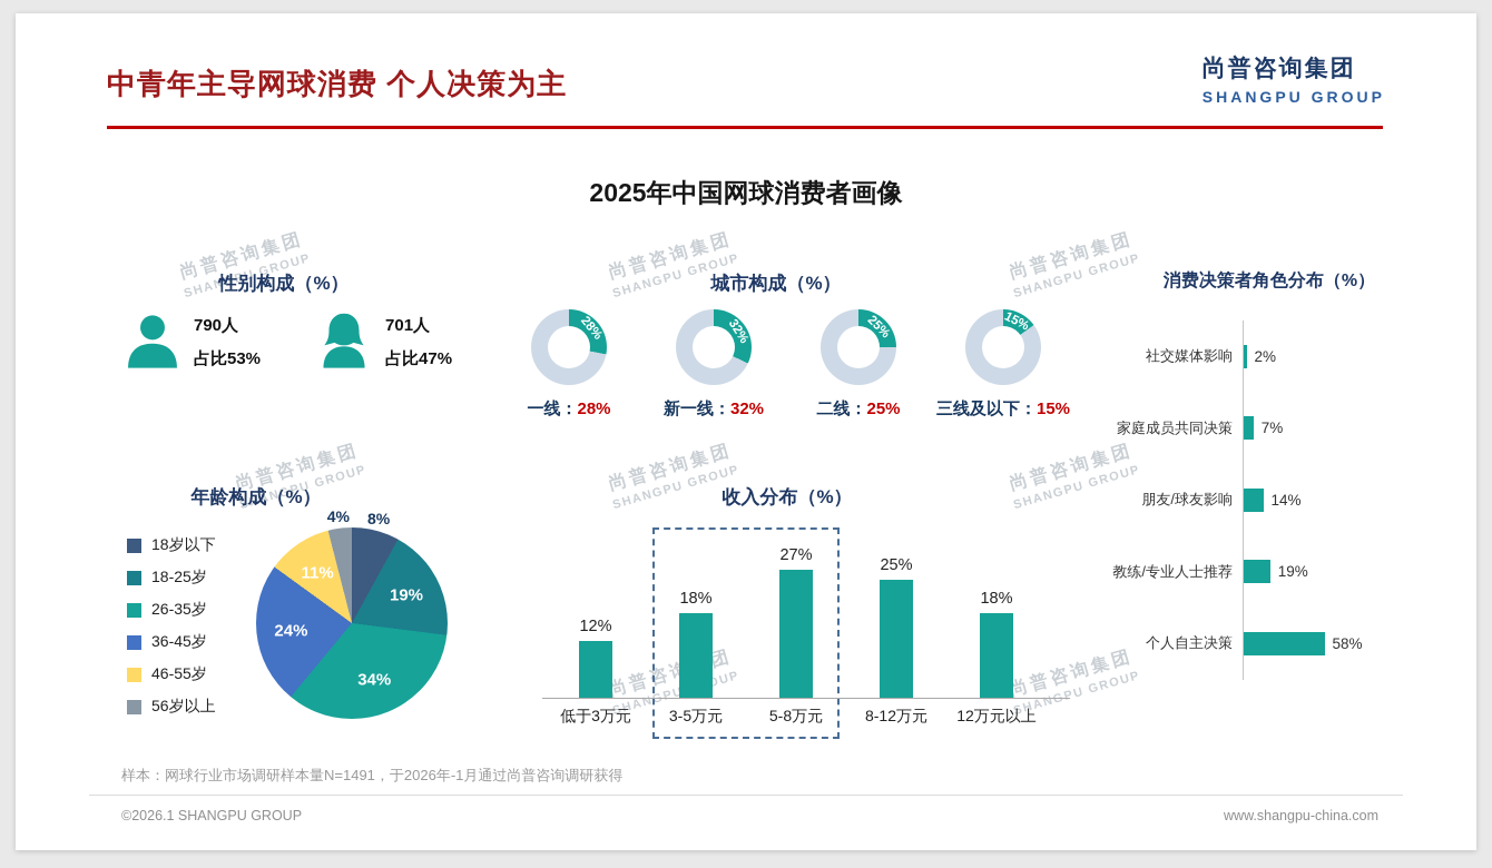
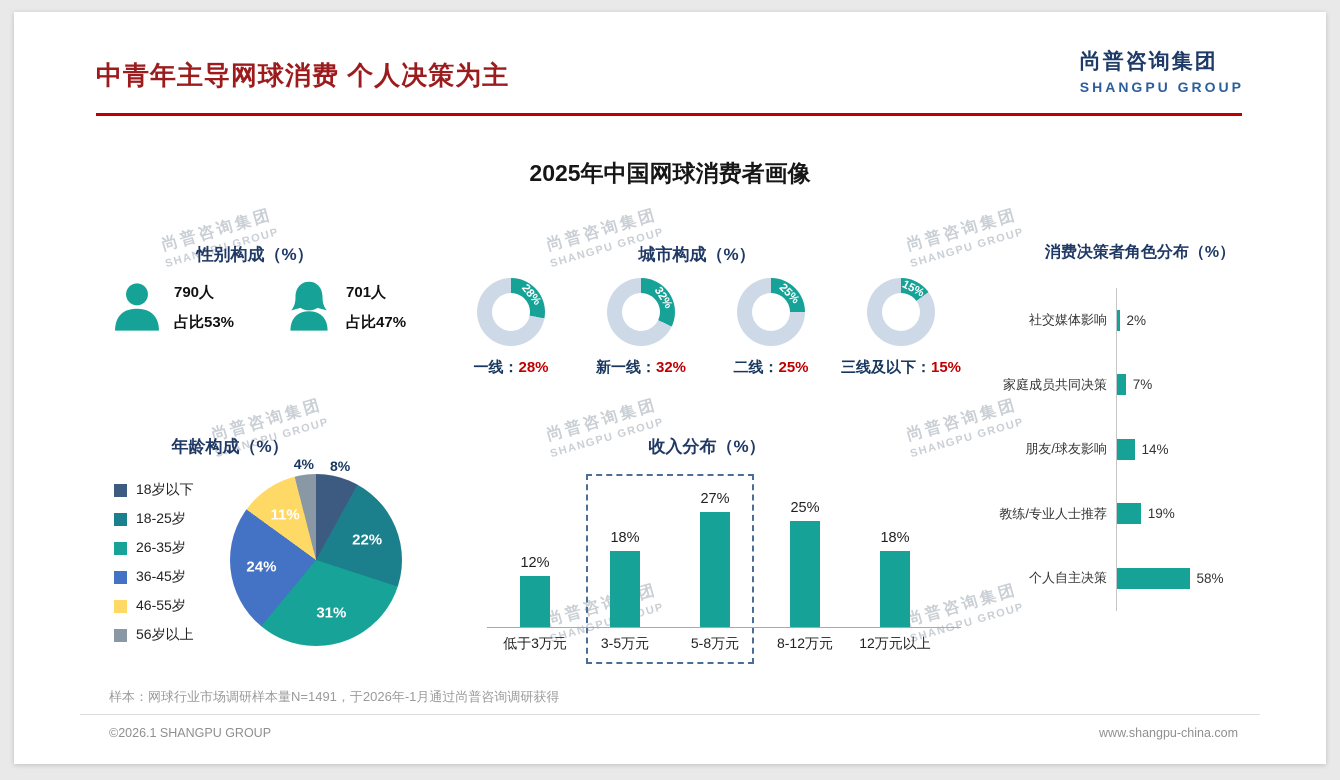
年龄构成（%）/18-25岁: 19% -> 22%
年龄构成（%）/26-35岁: 34% -> 31%
